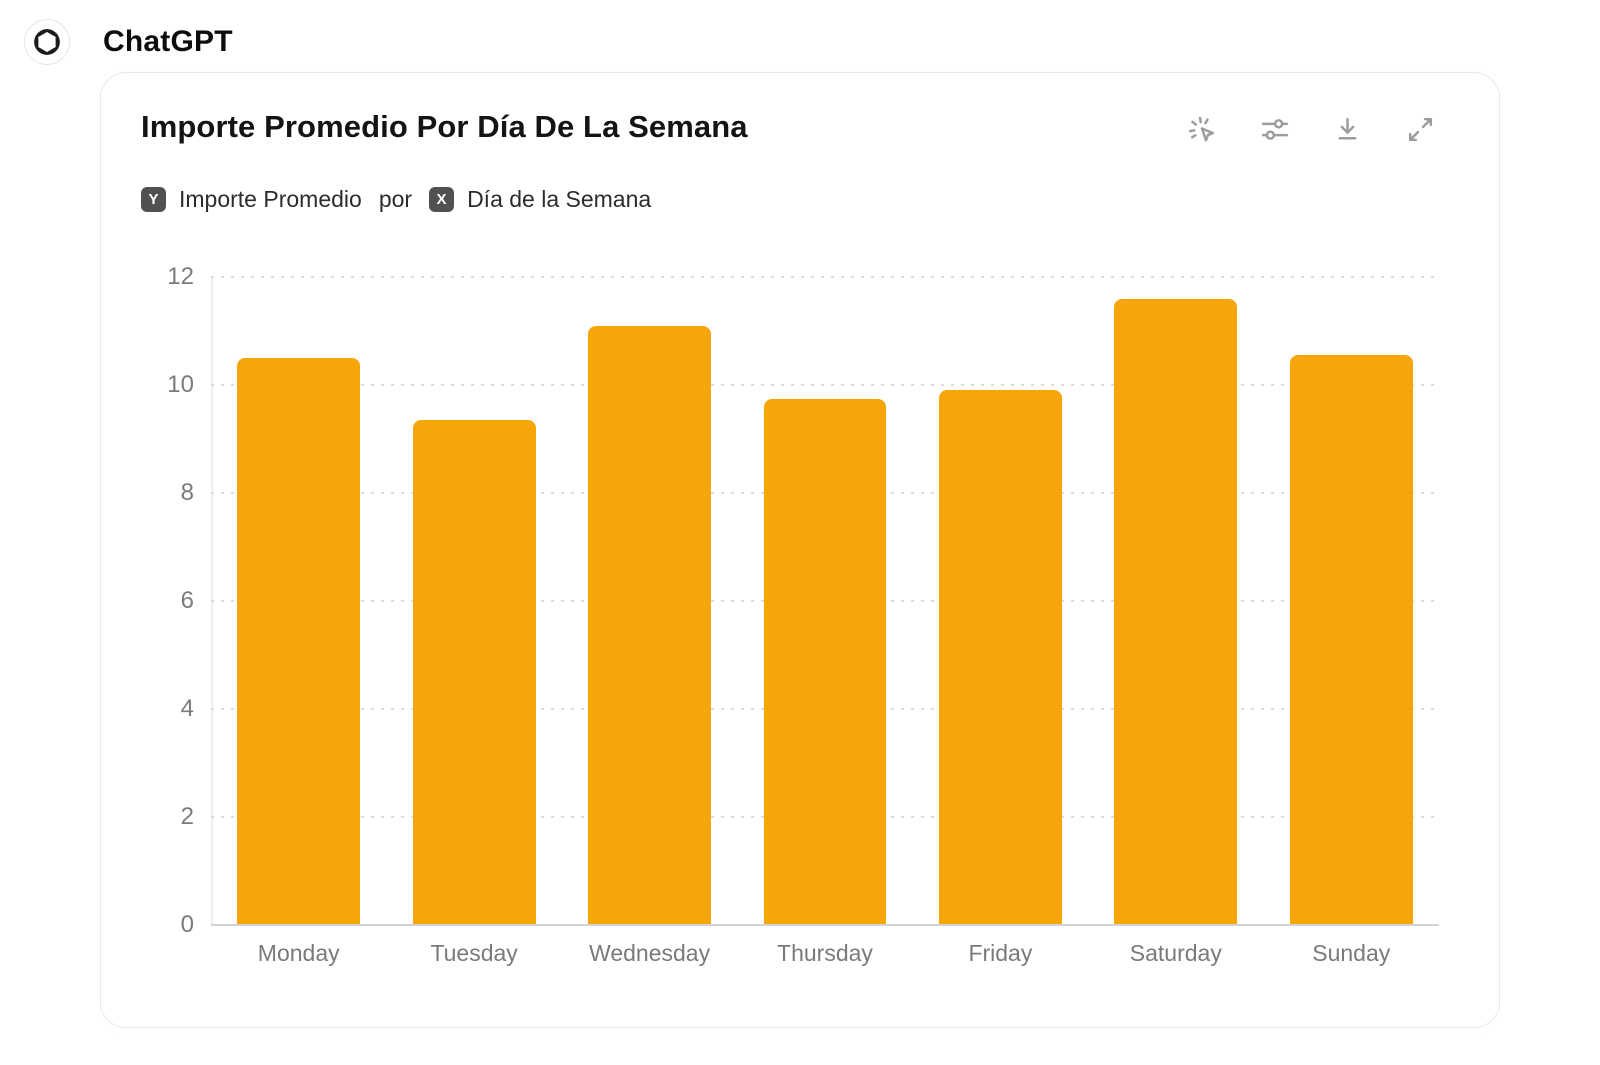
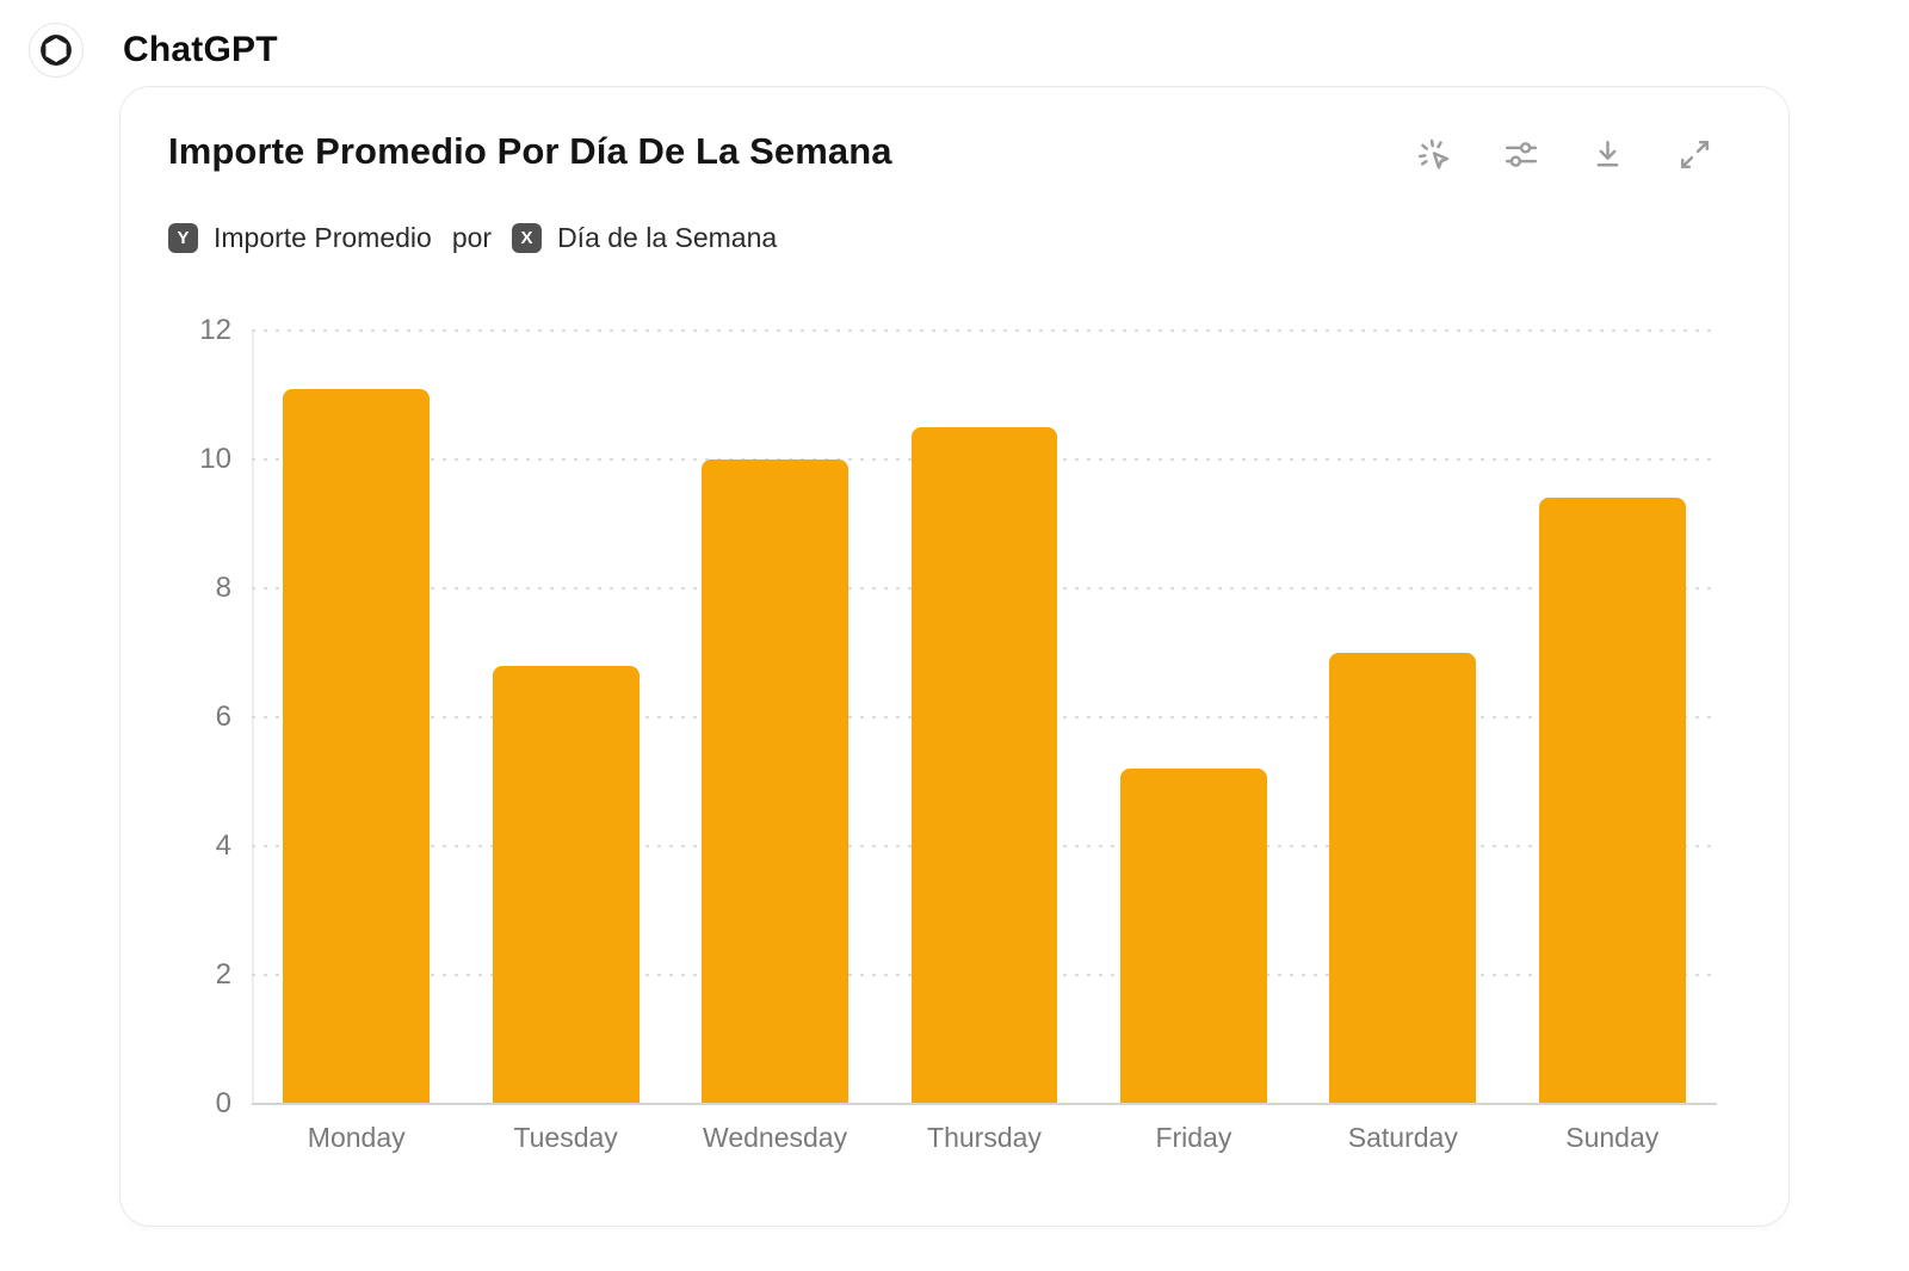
Monday: 10.5 -> 11.1
Tuesday: 9.3 -> 6.8
Wednesday: 11.1 -> 10.0
Thursday: 9.8 -> 10.5
Friday: 9.9 -> 5.2
Saturday: 11.6 -> 7.0
Sunday: 10.6 -> 9.4
